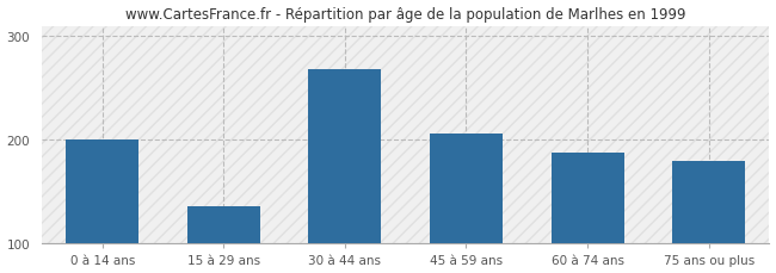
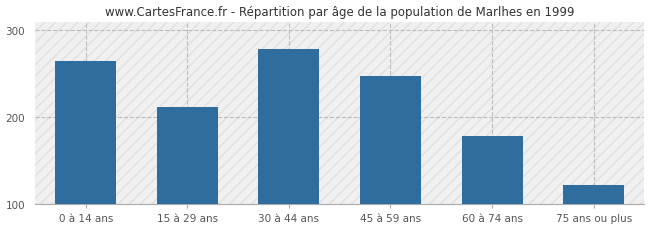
0 à 14 ans: 200 -> 265
15 à 29 ans: 136 -> 212
30 à 44 ans: 268 -> 278
45 à 59 ans: 206 -> 248
60 à 74 ans: 188 -> 178
75 ans ou plus: 180 -> 122
